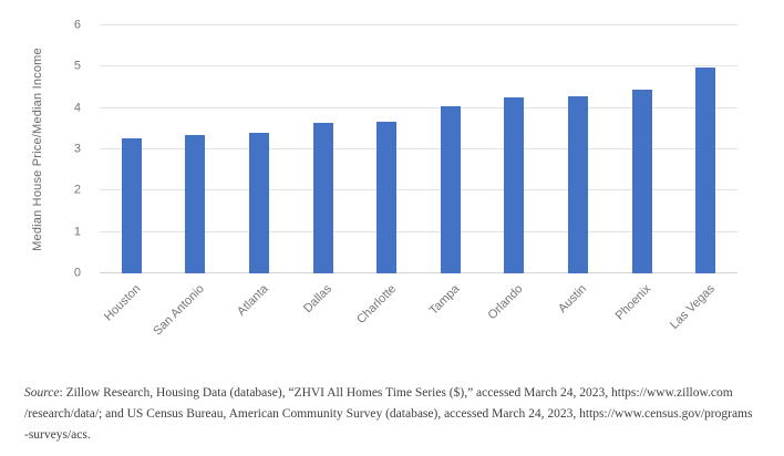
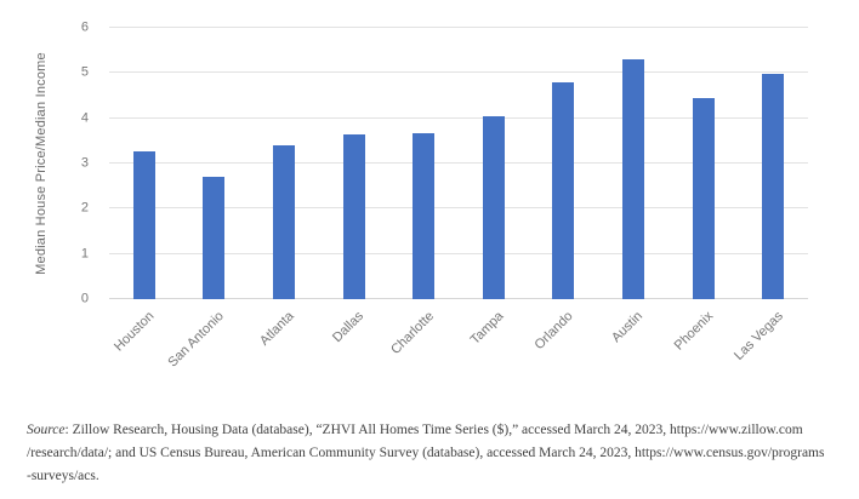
San Antonio: 3.3 -> 2.7
Orlando: 4.2 -> 4.8
Austin: 4.3 -> 5.3
